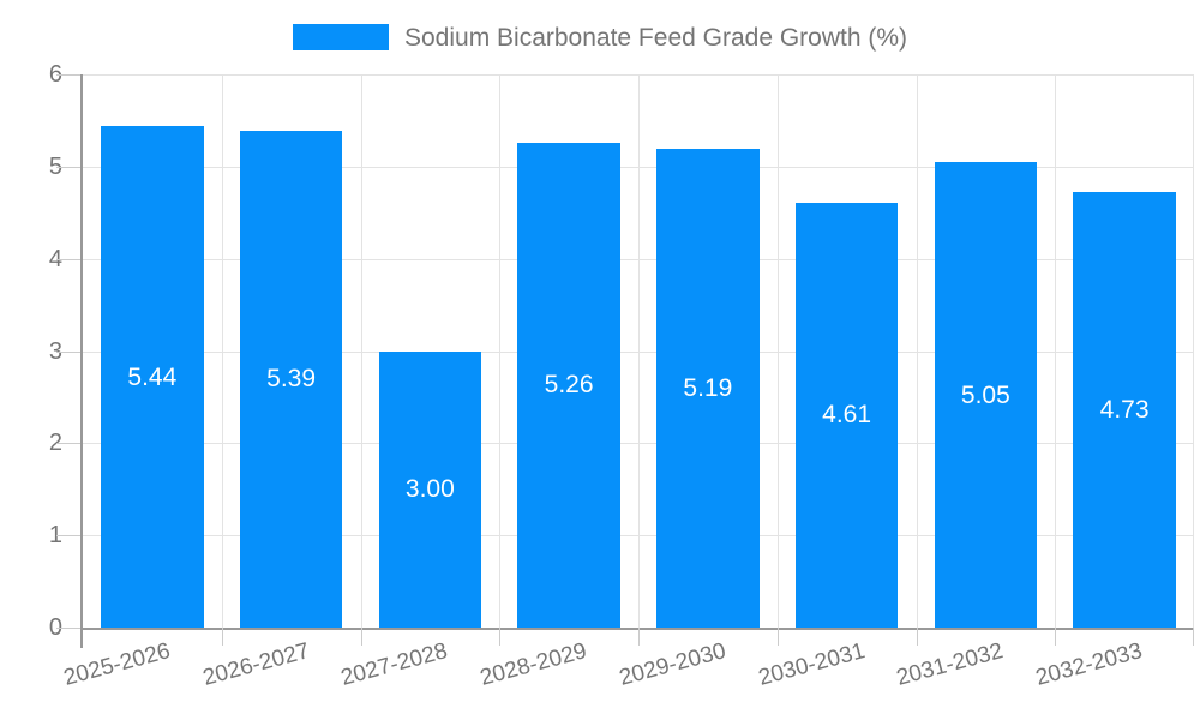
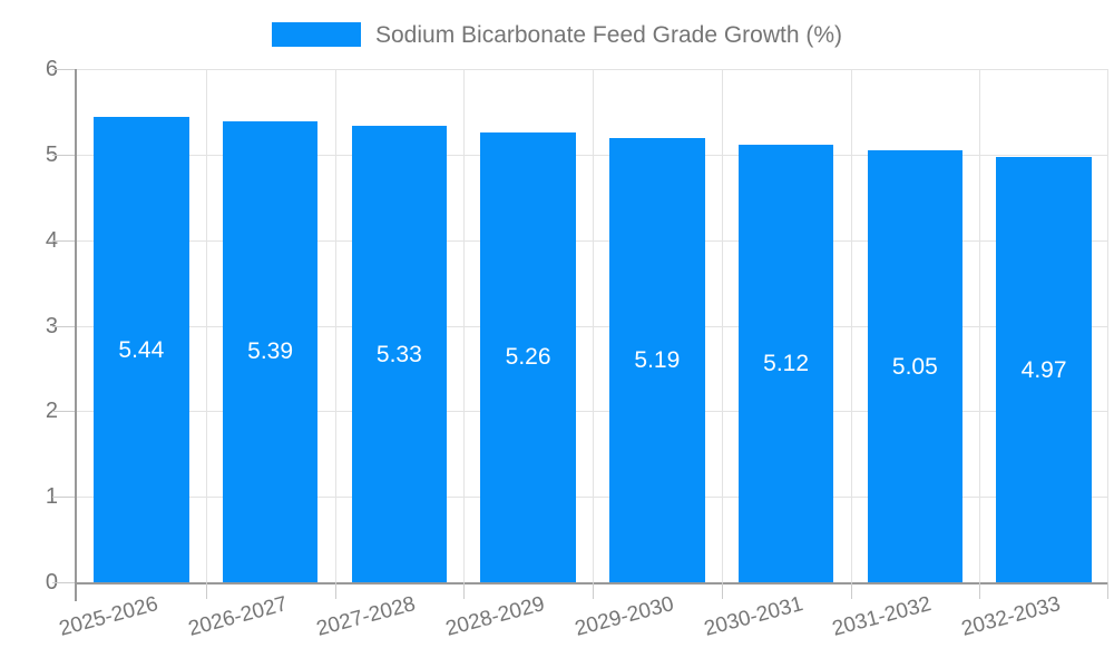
2027-2028: 3.00 -> 5.33
2030-2031: 4.61 -> 5.12
2032-2033: 4.73 -> 4.97
